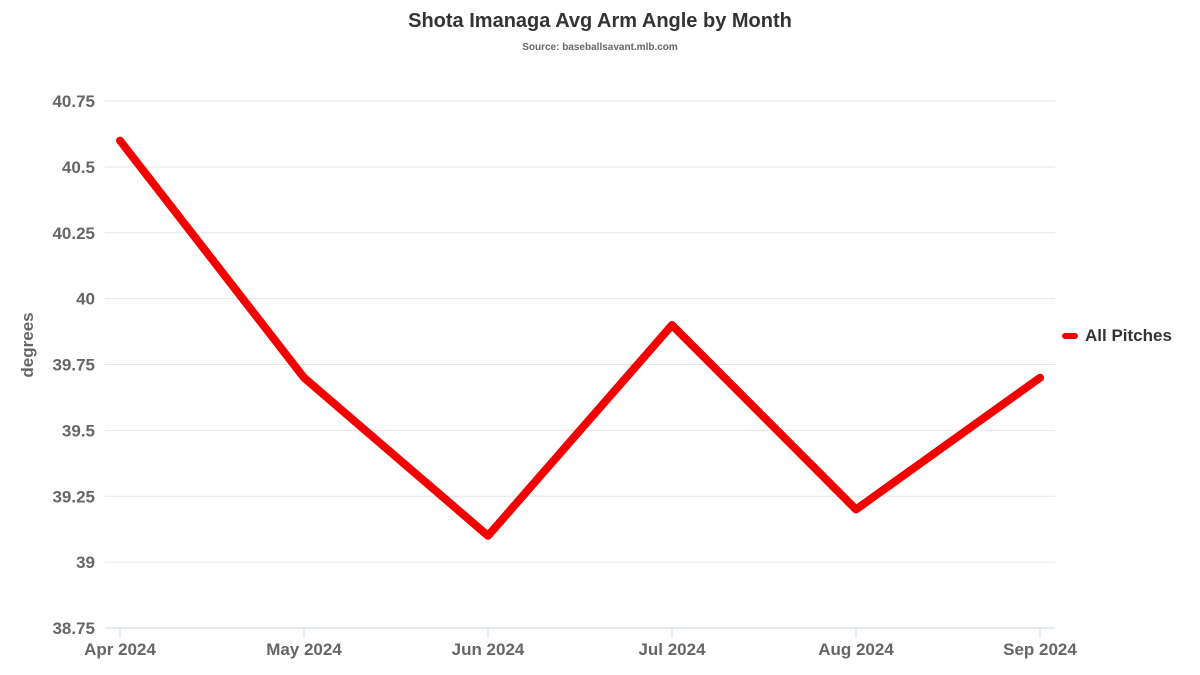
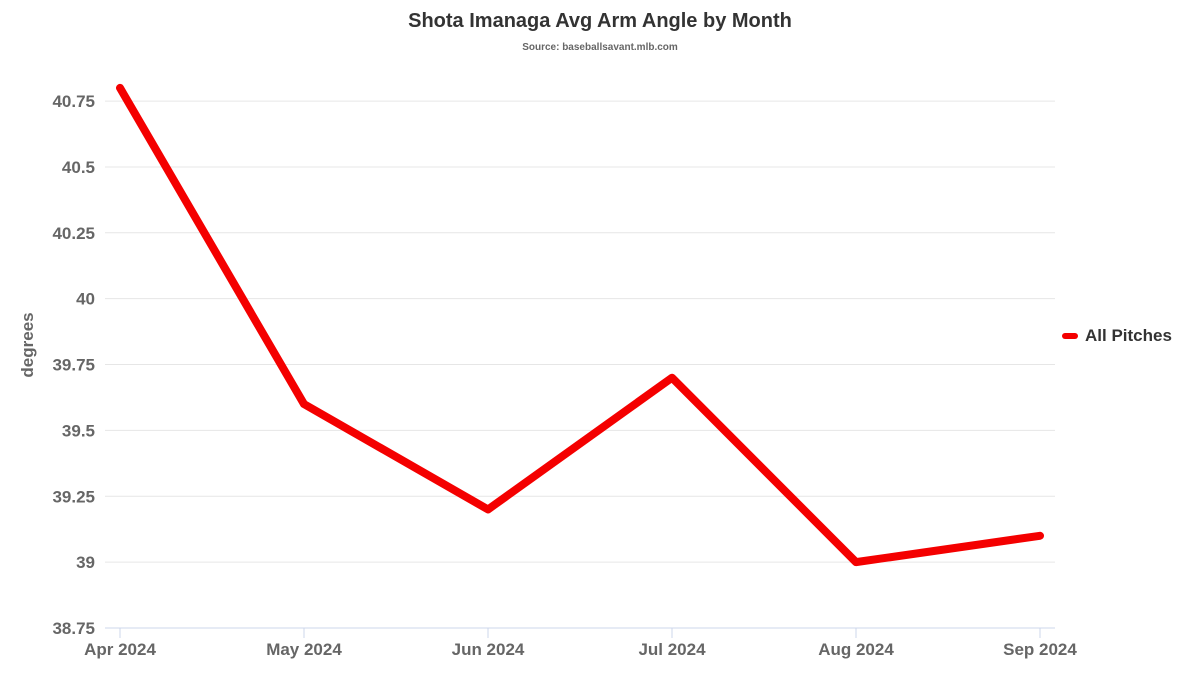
Apr 2024: 40.6 -> 40.8
May 2024: 39.7 -> 39.6
Jun 2024: 39.1 -> 39.2
Jul 2024: 39.9 -> 39.7
Aug 2024: 39.2 -> 39.0
Sep 2024: 39.7 -> 39.1
